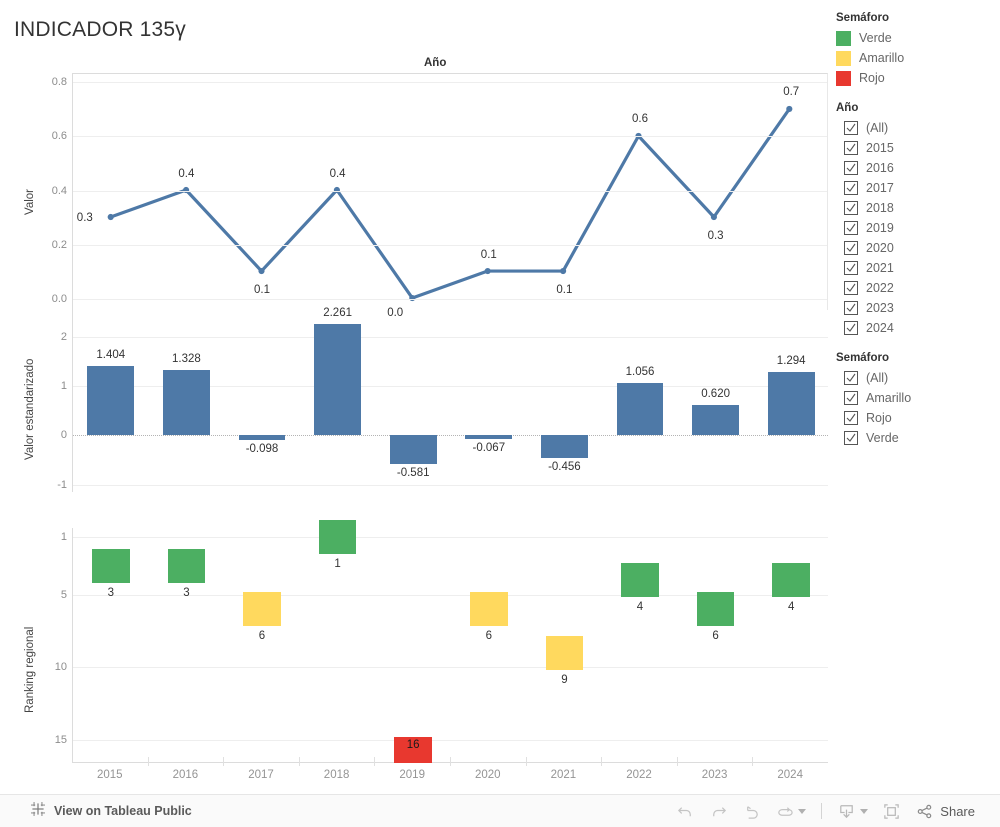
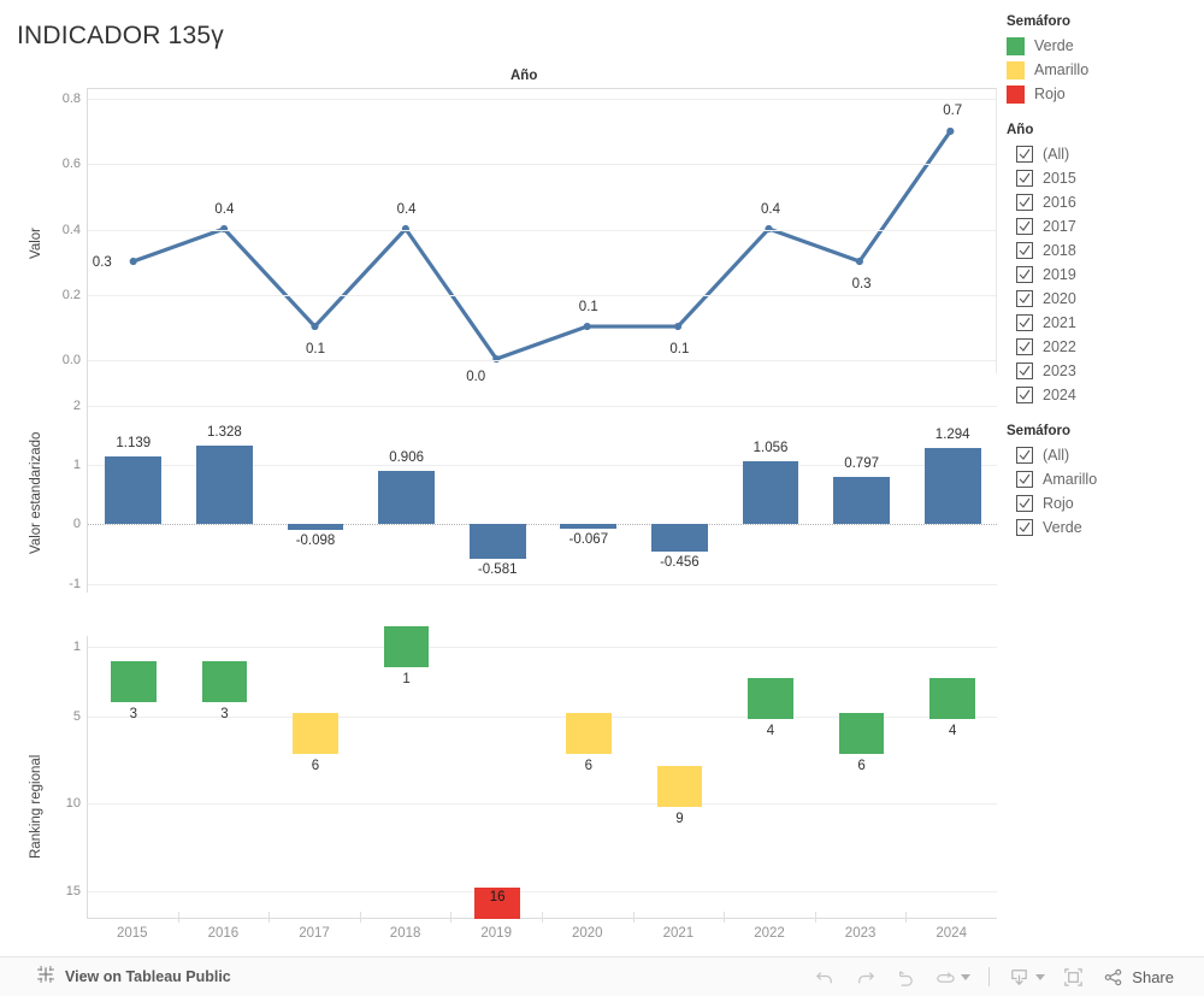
Valor/2022: 0.6 -> 0.4
Valor estandarizado/2015: 1.404 -> 1.139
Valor estandarizado/2018: 2.261 -> 0.906
Valor estandarizado/2023: 0.620 -> 0.797
